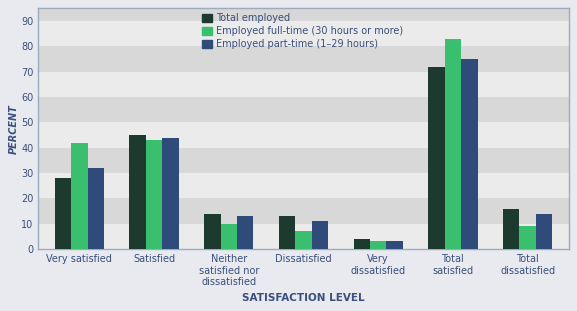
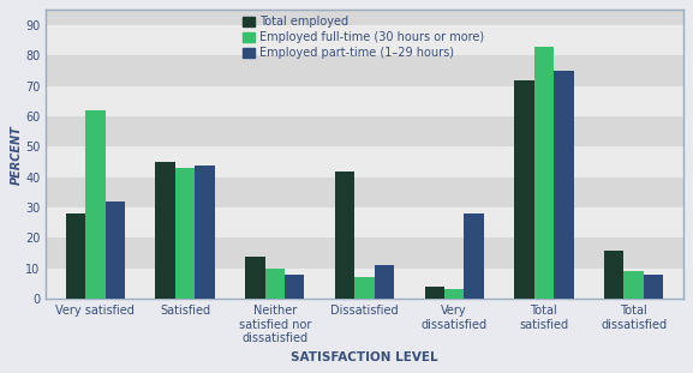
Employed full-time (30 hours or more)/Very satisfied: 42 -> 62
Employed part-time (1–29 hours)/Neither satisfied nor dissatisfied: 13 -> 8
Total employed/Dissatisfied: 13 -> 42
Employed part-time (1–29 hours)/Very dissatisfied: 3 -> 28
Employed part-time (1–29 hours)/Total dissatisfied: 14 -> 8
